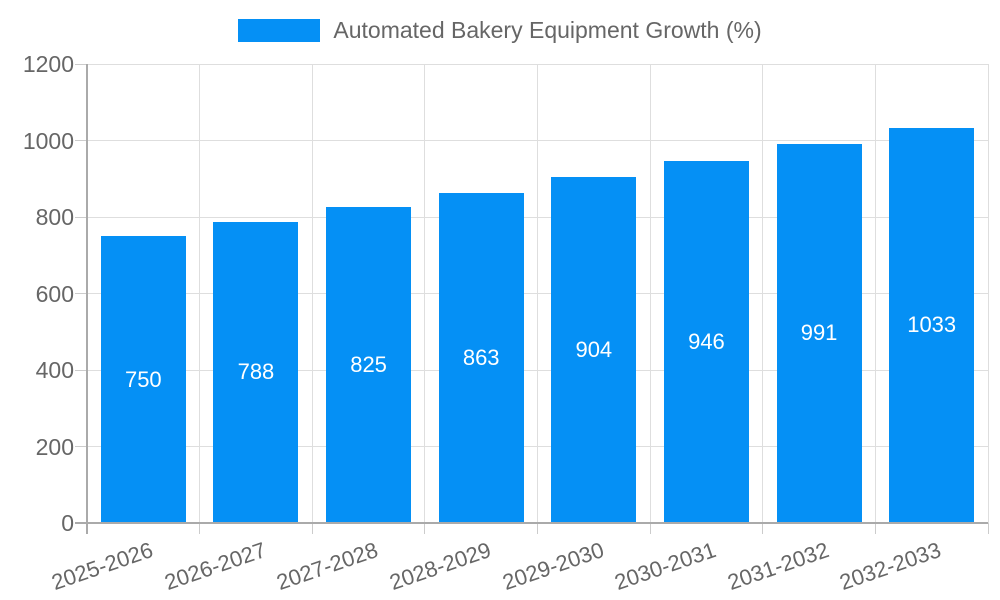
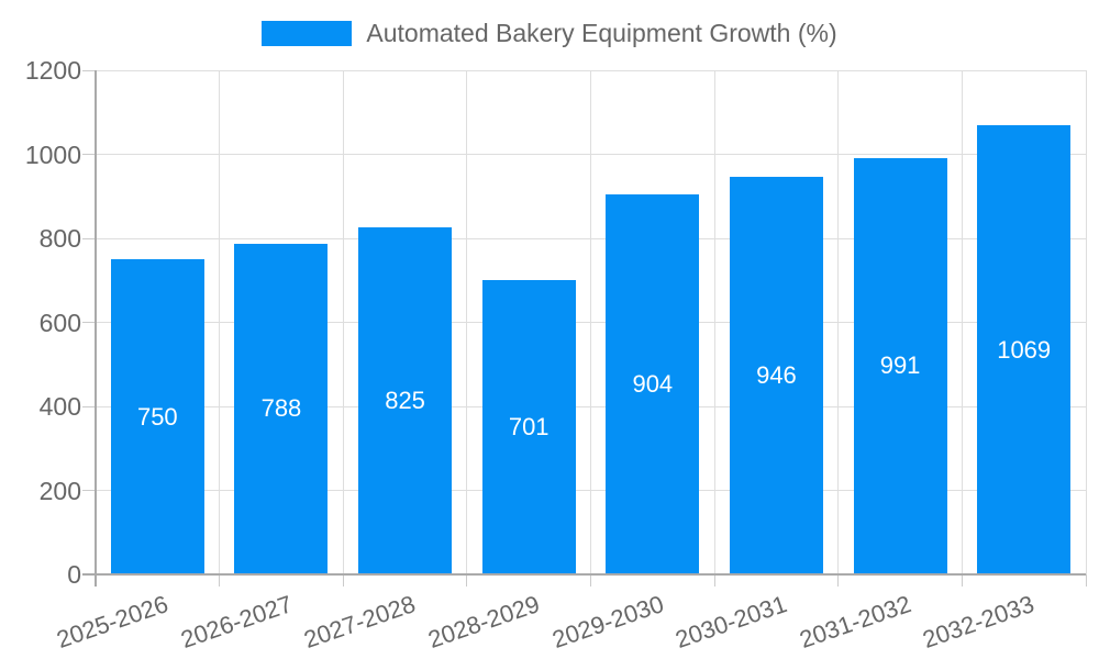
2028-2029: 863 -> 701
2032-2033: 1033 -> 1069
